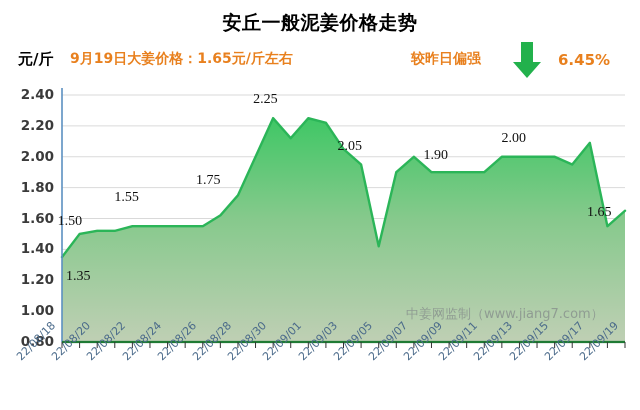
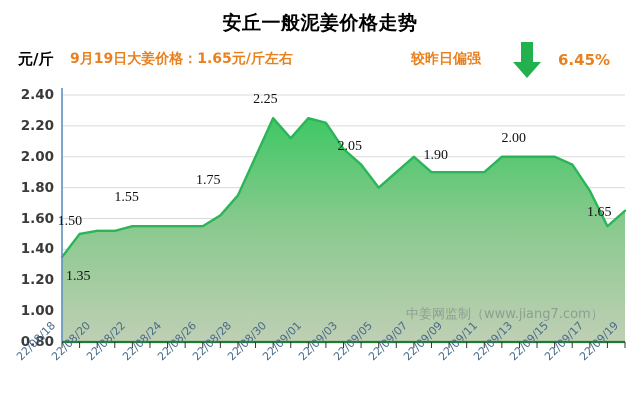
22/09/05: 1.42 -> 1.80
22/09/17: 2.09 -> 1.78
